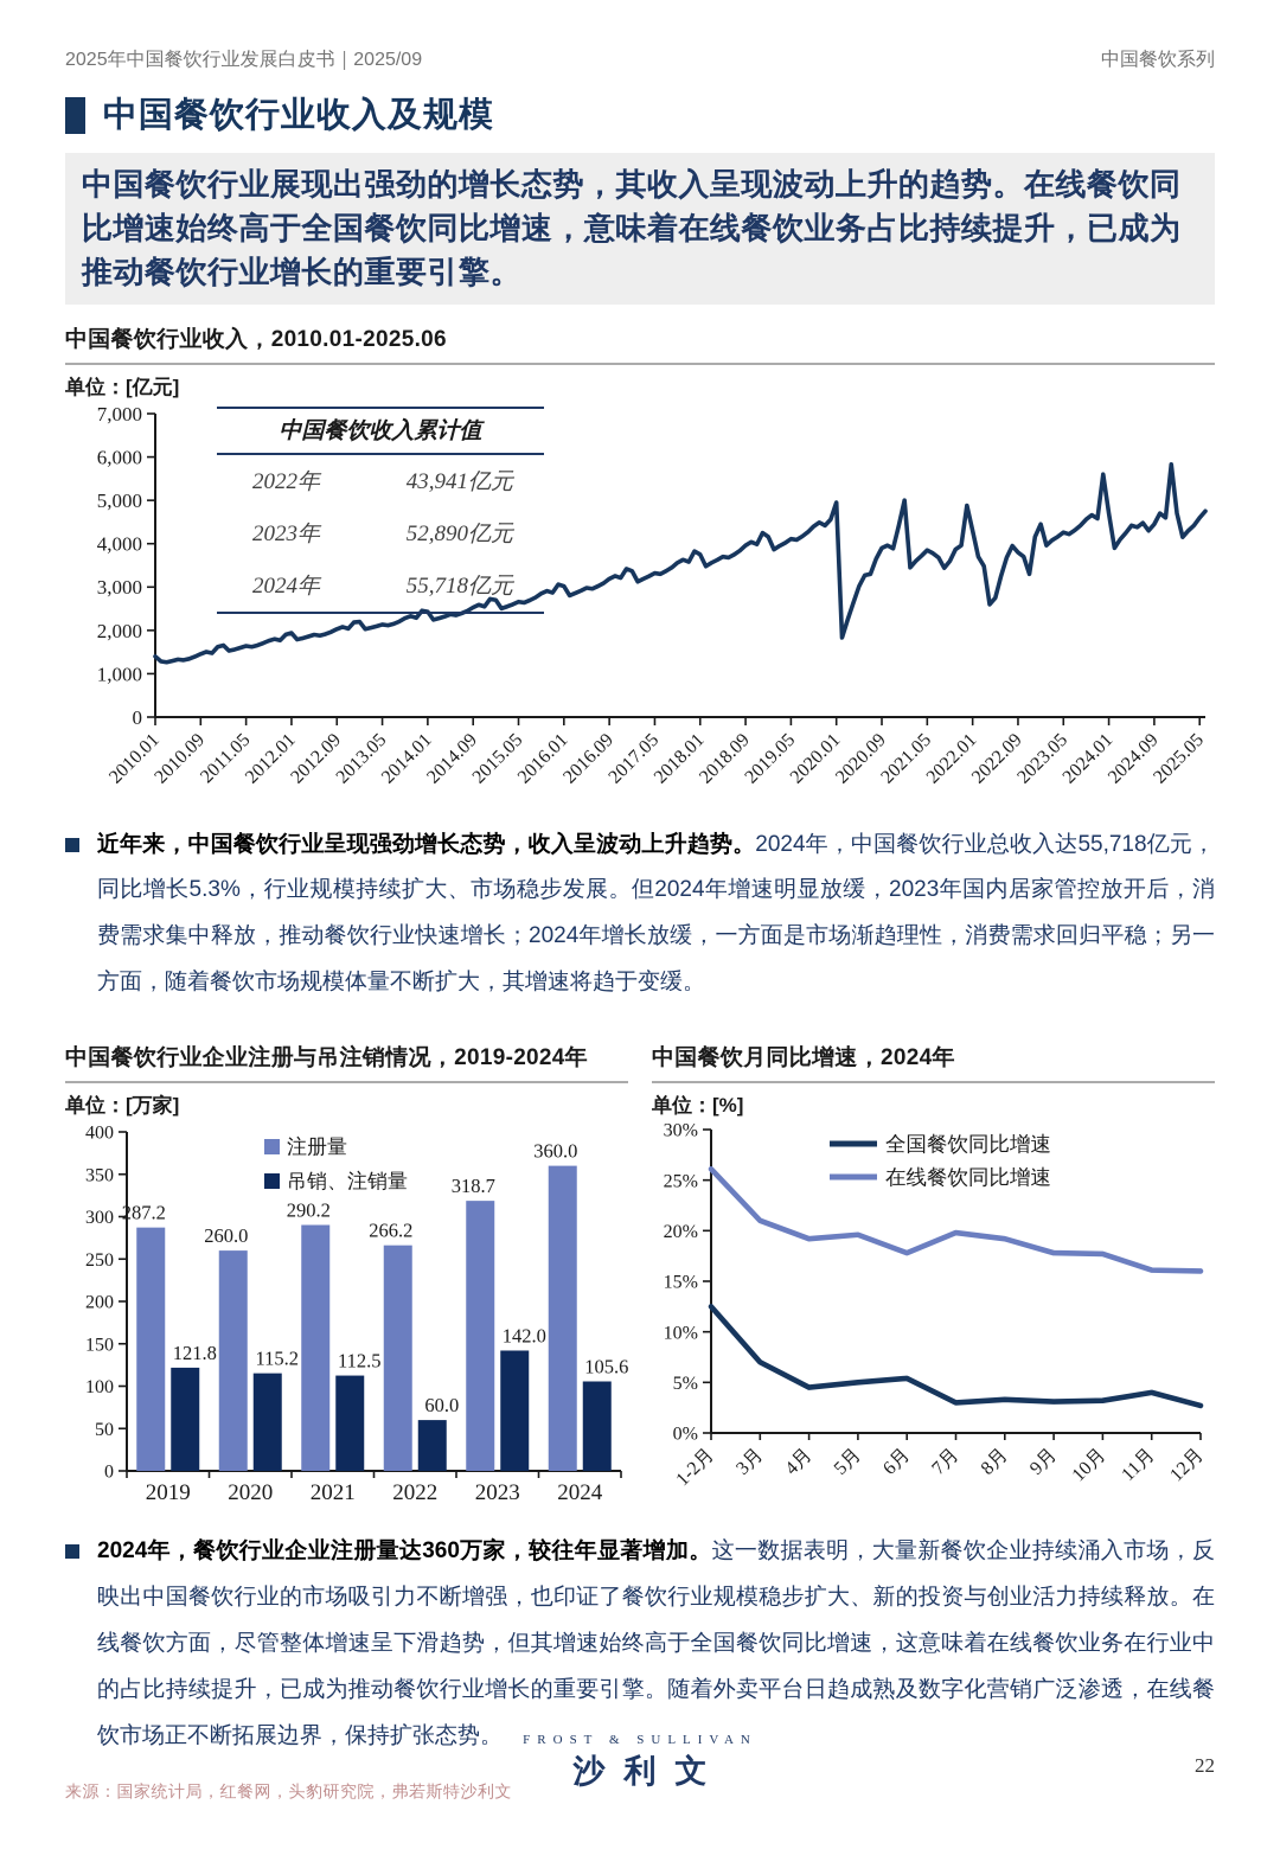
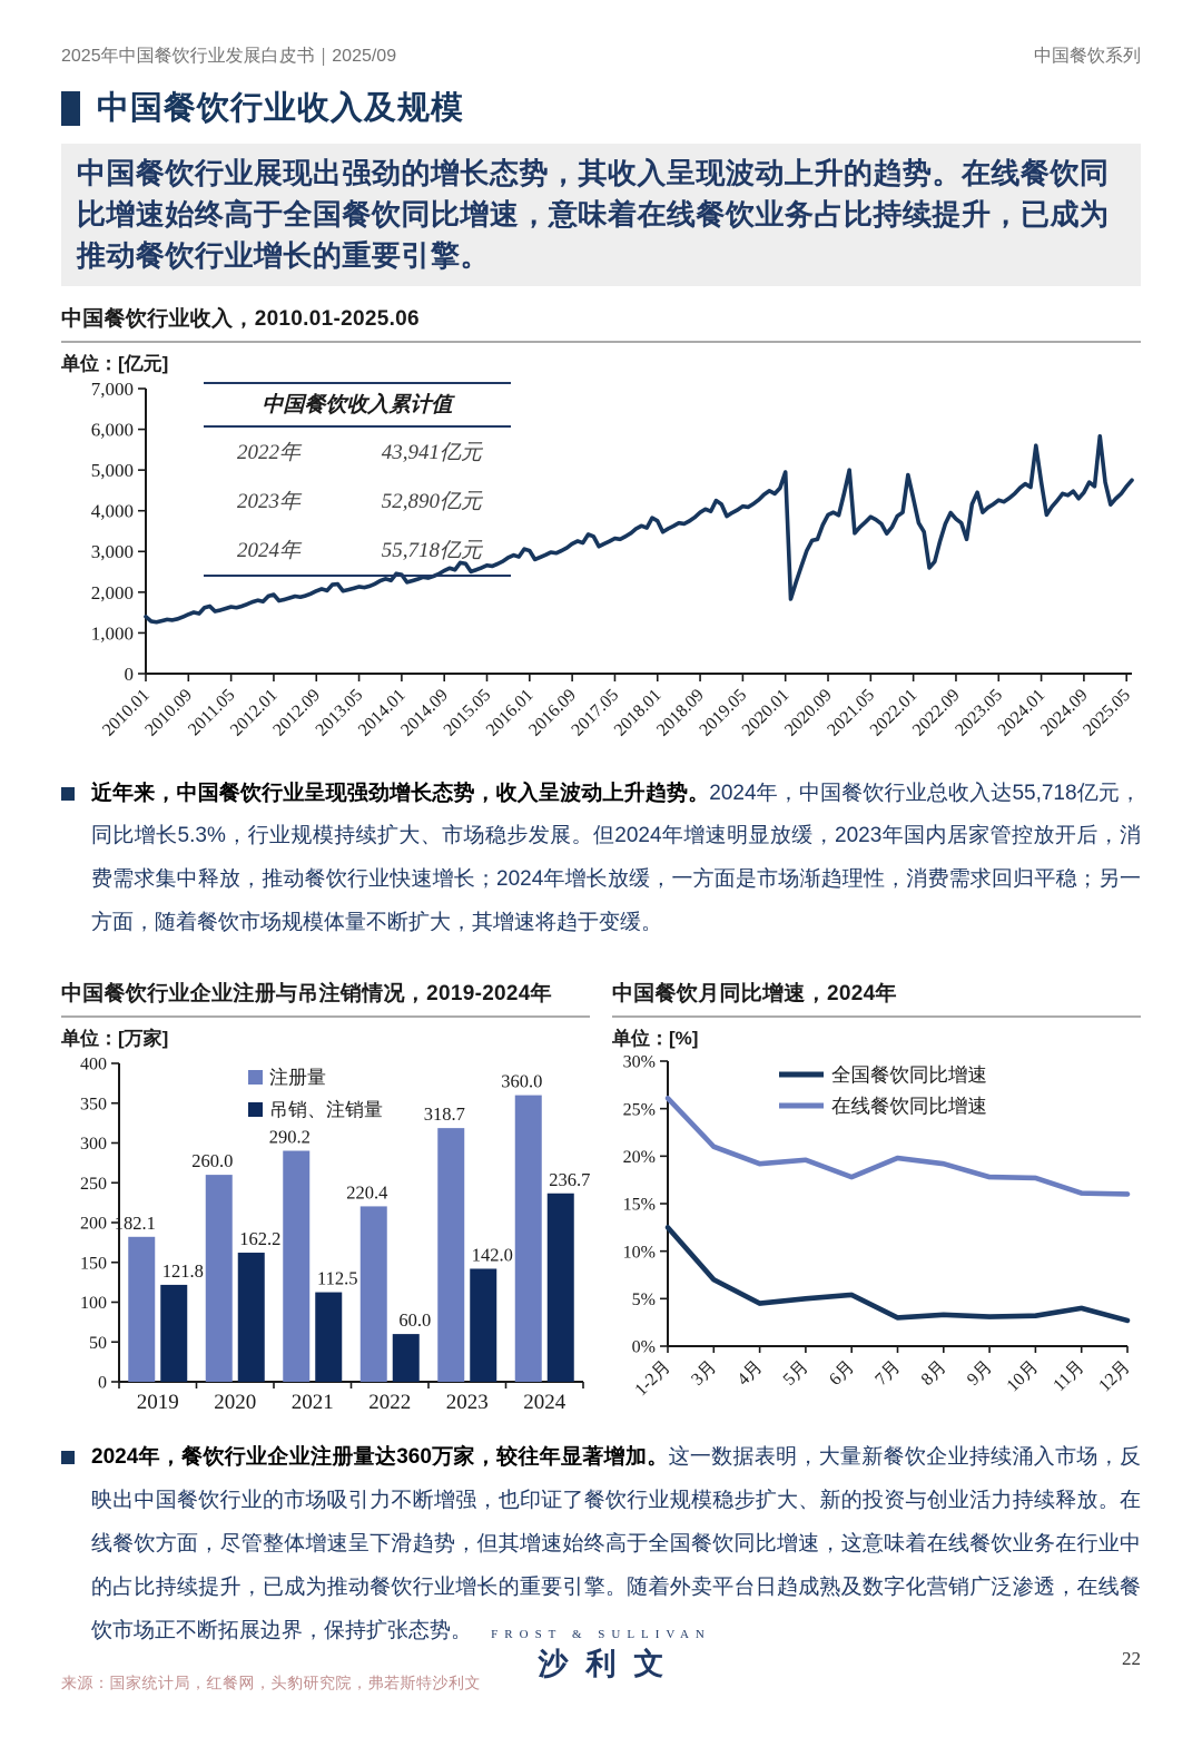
中国餐饮行业企业注册与吊注销情况，2019-2024年/注册量/2019: 287.2 -> 182.1
中国餐饮行业企业注册与吊注销情况，2019-2024年/吊销、注销量/2020: 115.2 -> 162.2
中国餐饮行业企业注册与吊注销情况，2019-2024年/注册量/2022: 266.2 -> 220.4
中国餐饮行业企业注册与吊注销情况，2019-2024年/吊销、注销量/2024: 105.6 -> 236.7
